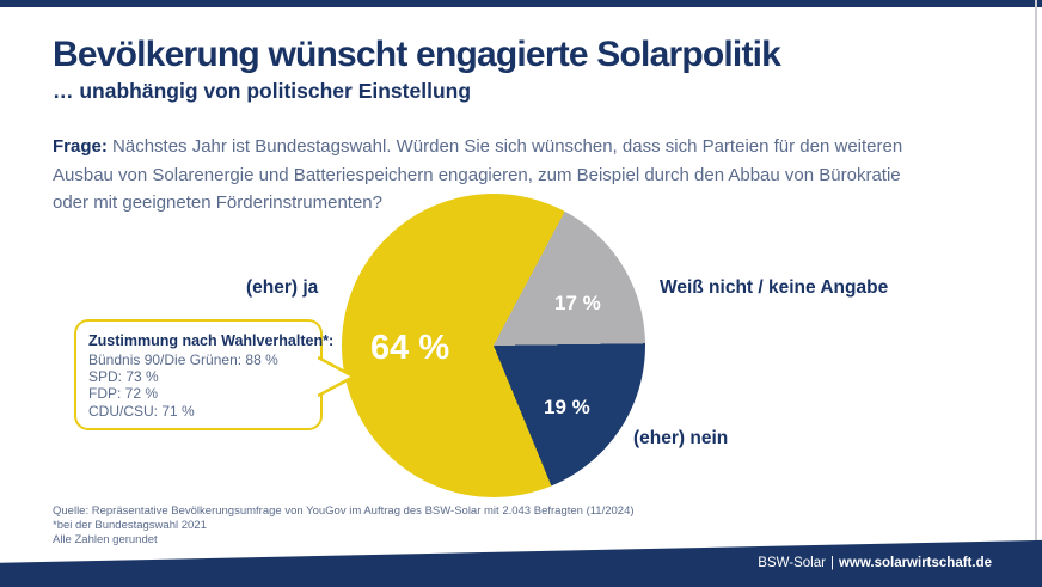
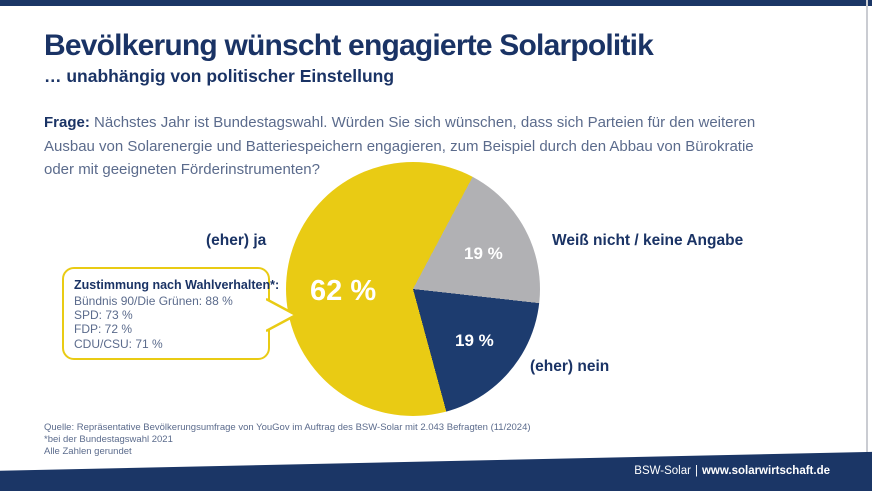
(eher) ja: 64 -> 62
Weiß nicht / keine Angabe: 17 -> 19
